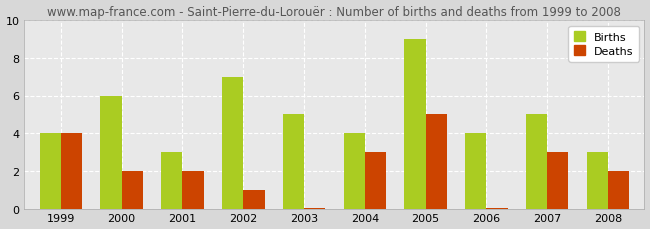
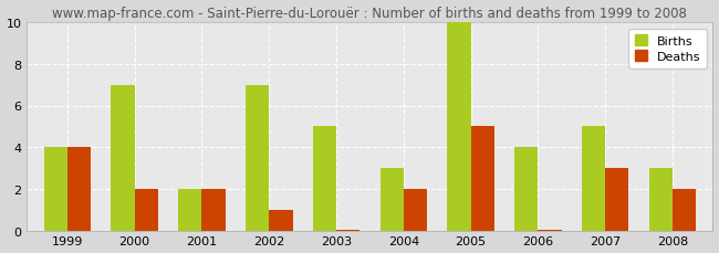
Births/2000: 6 -> 7
Births/2001: 3 -> 2
Births/2004: 4 -> 3
Deaths/2004: 3.0 -> 2.0
Births/2005: 9 -> 10
